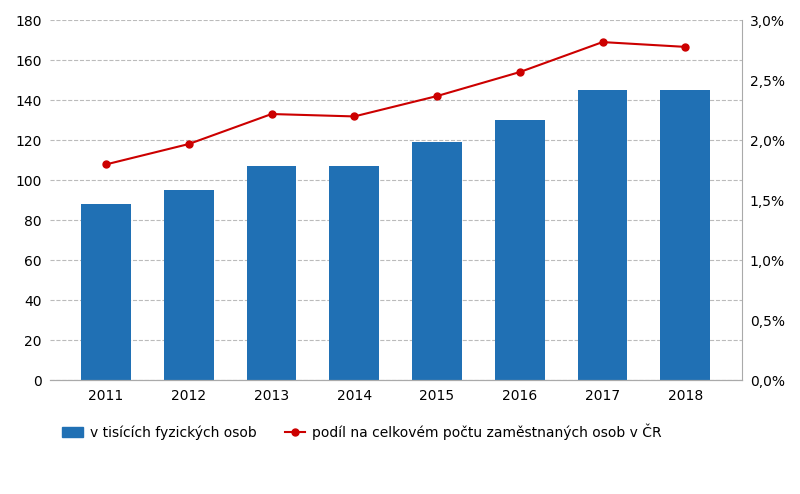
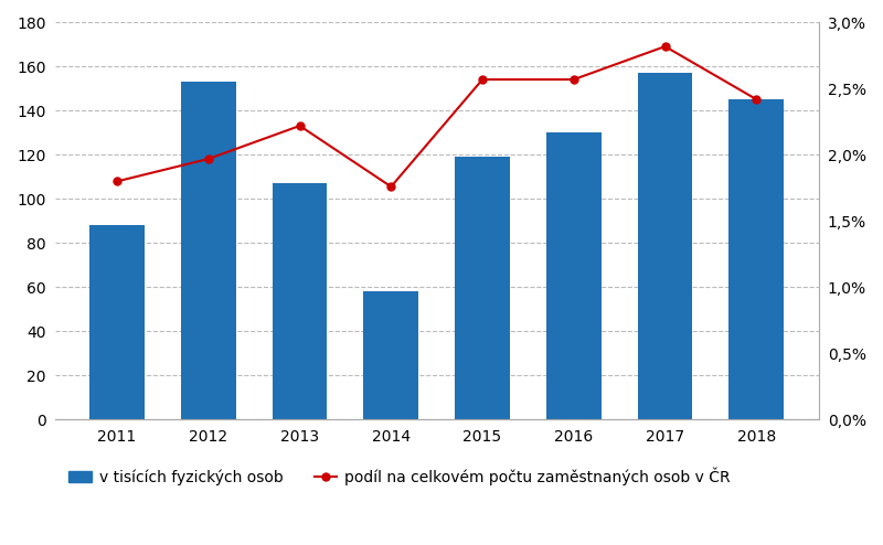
v tisících fyzických osob/2012: 95 -> 153
v tisících fyzických osob/2014: 107 -> 58
podíl na celkovém počtu zaměstnaných osob v ČR/2014: 2,20% -> 1,76%
podíl na celkovém počtu zaměstnaných osob v ČR/2015: 2,37% -> 2,57%
v tisících fyzických osob/2017: 145 -> 157
podíl na celkovém počtu zaměstnaných osob v ČR/2018: 2,78% -> 2,42%
